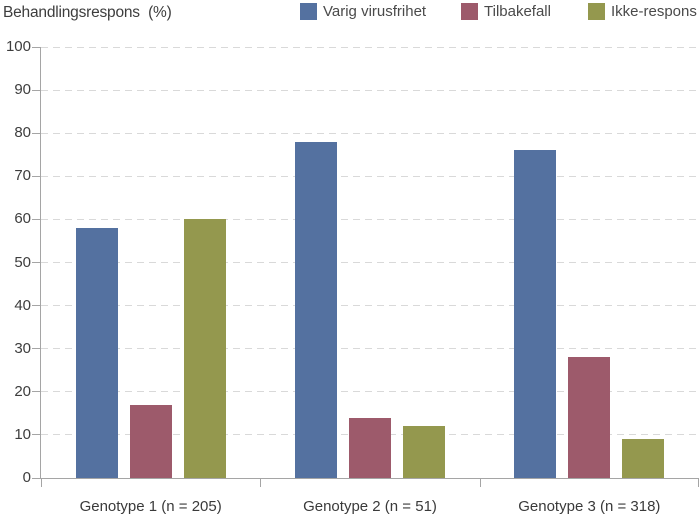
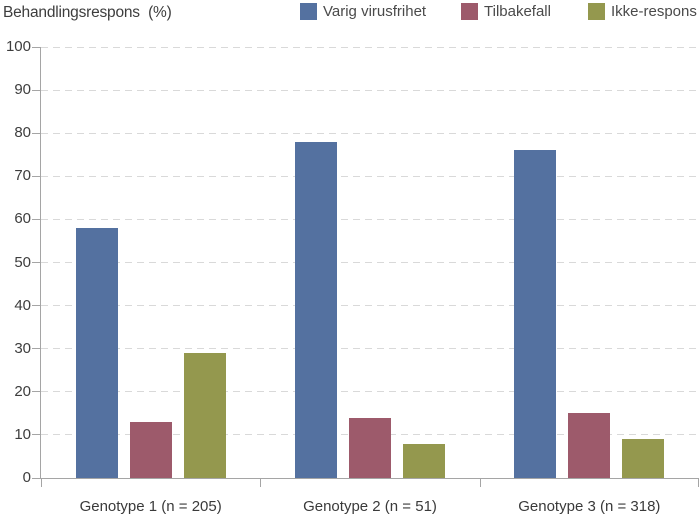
Tilbakefall/Genotype 1 (n = 205): 17 -> 13
Ikke-respons/Genotype 1 (n = 205): 60 -> 29
Ikke-respons/Genotype 2 (n = 51): 12 -> 8
Tilbakefall/Genotype 3 (n = 318): 28 -> 15
